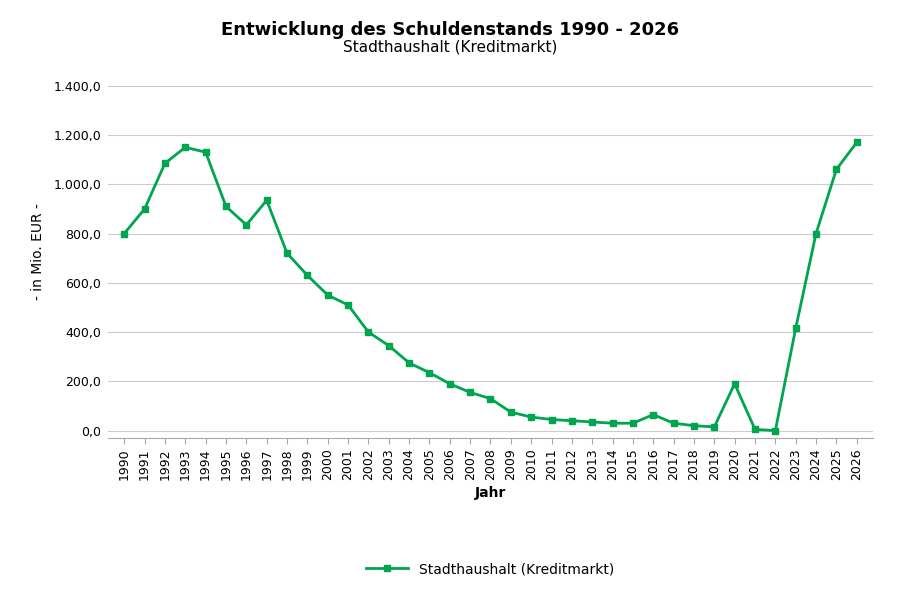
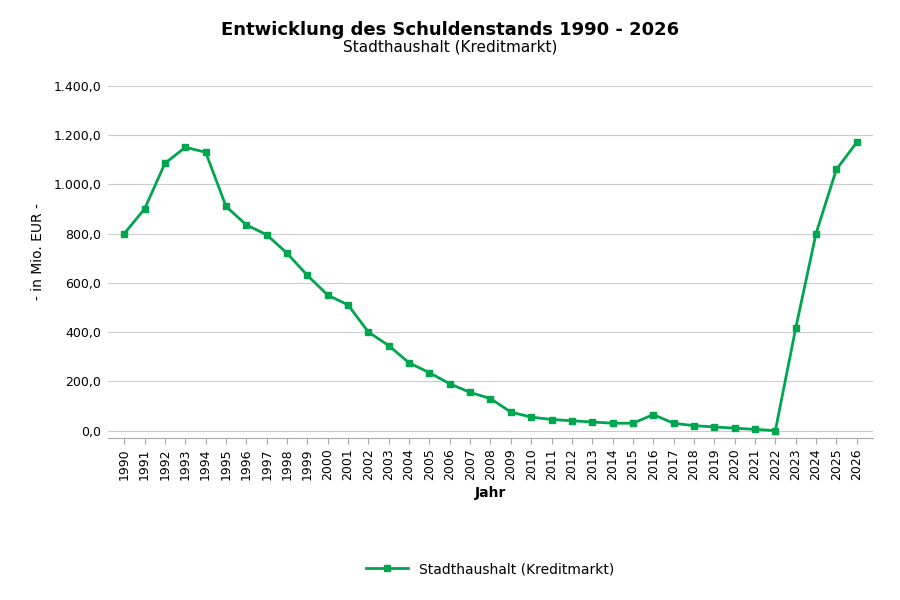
1997: 935 -> 795
2020: 190 -> 10
